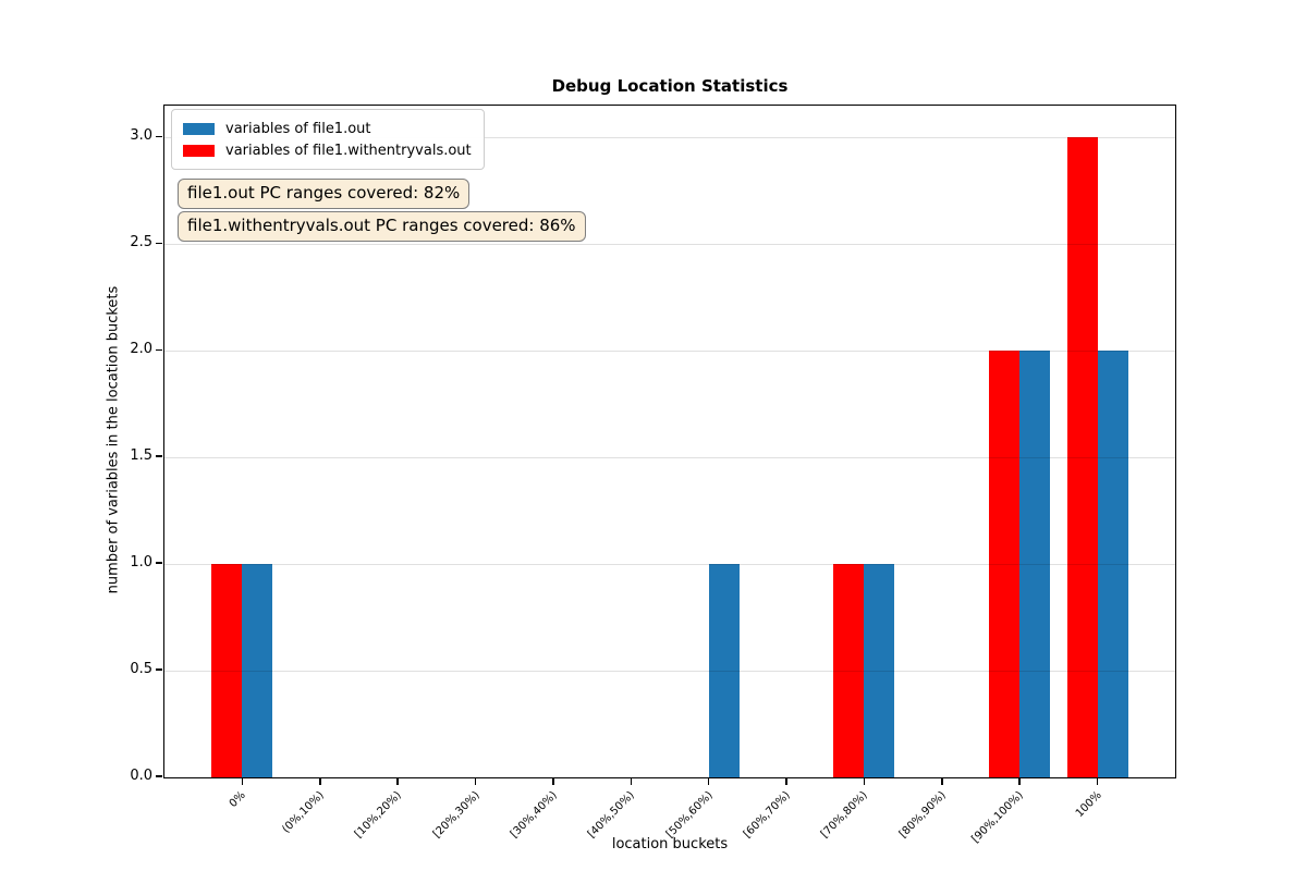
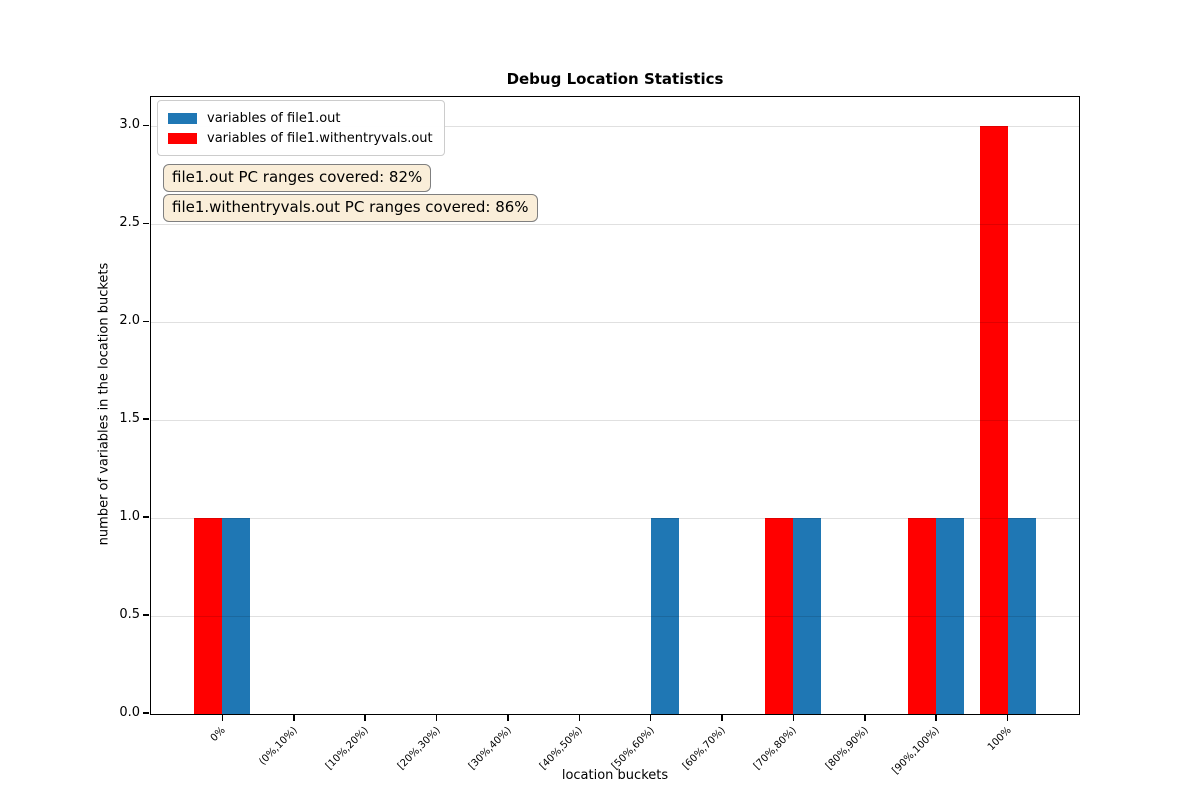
variables of file1.out/[90%,100%): 2 -> 1
variables of file1.withentryvals.out/[90%,100%): 2 -> 1
variables of file1.out/100%: 2 -> 1
